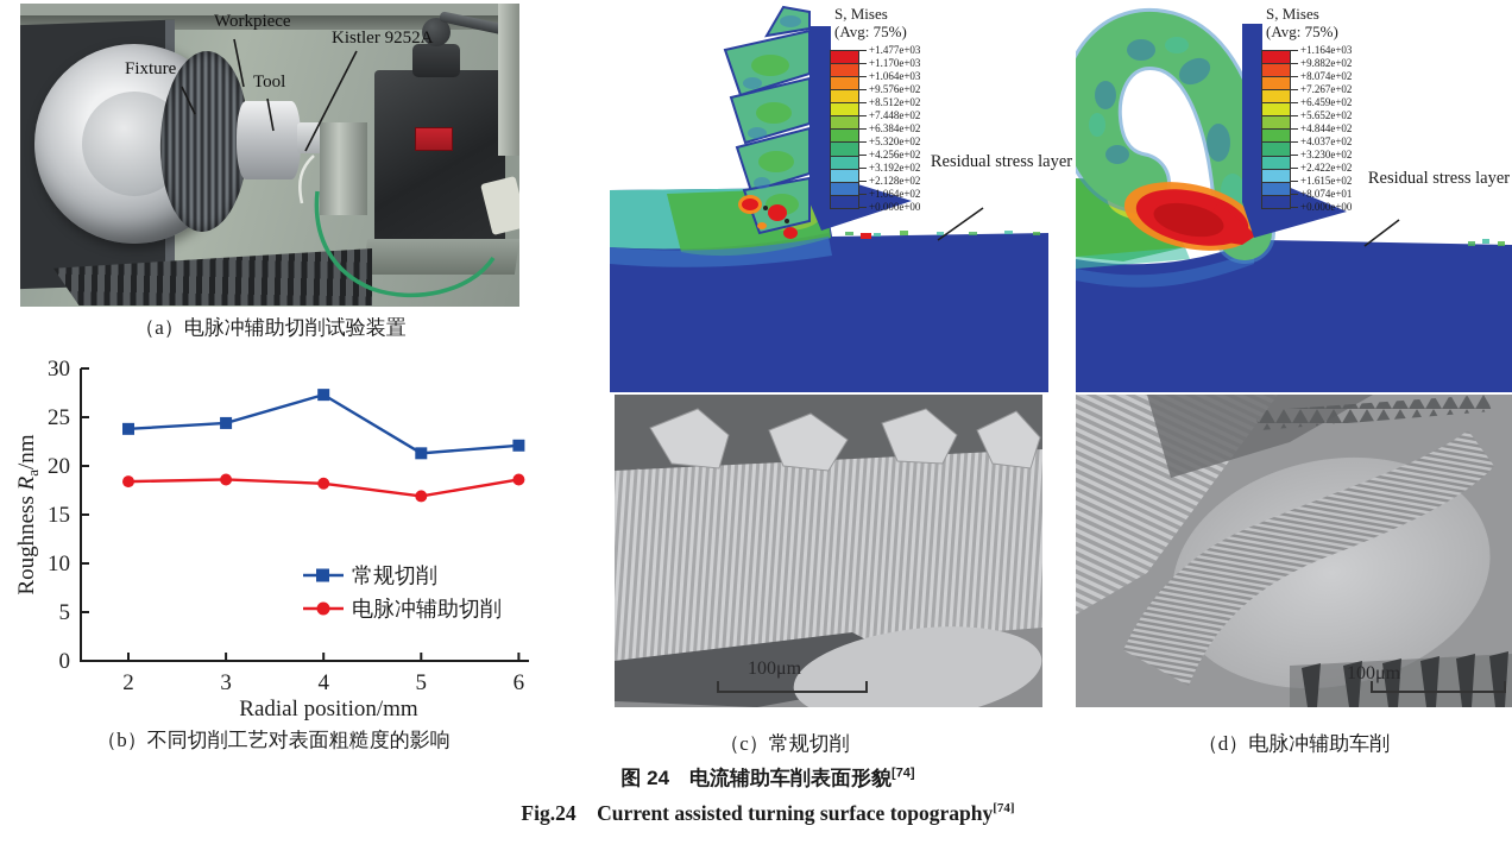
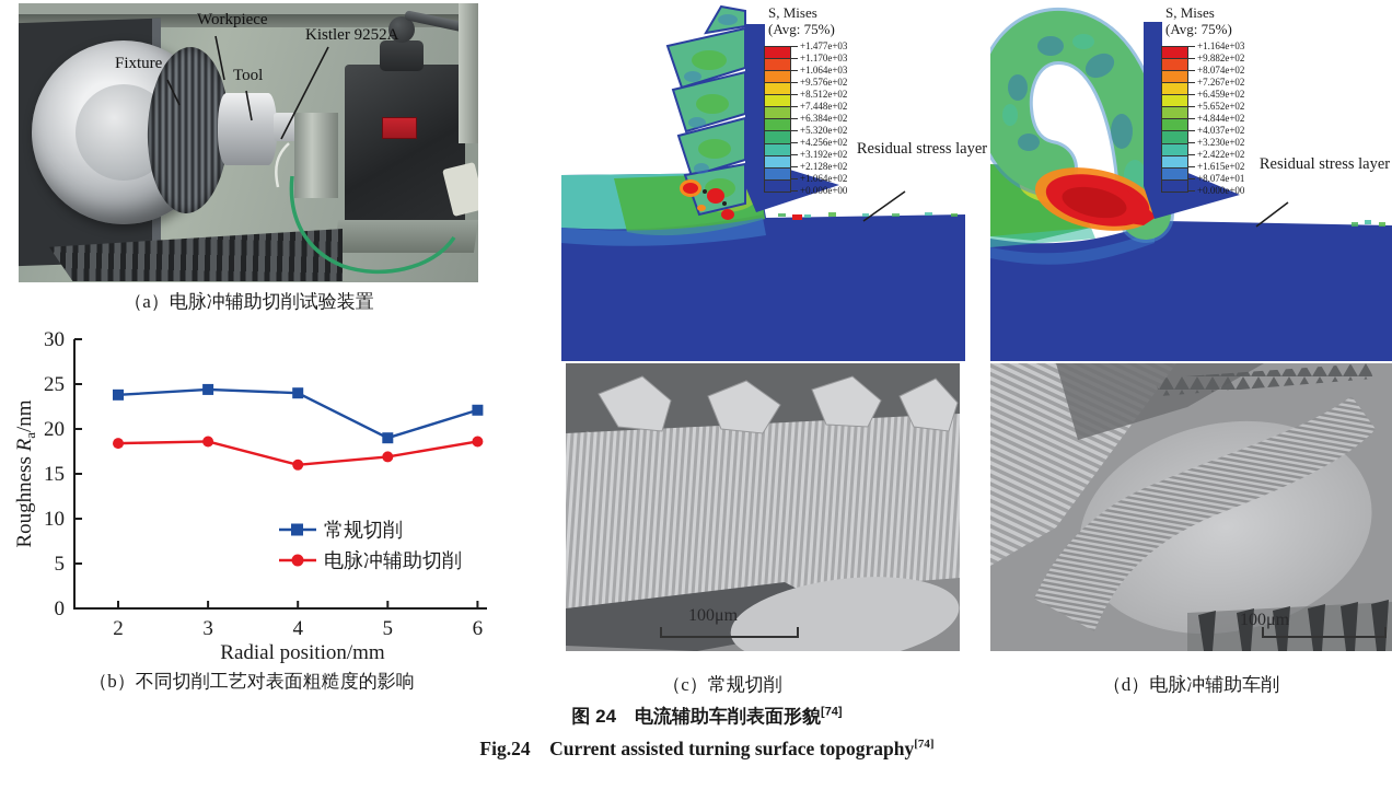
常规切削/4: 27 -> 24
电脉冲辅助切削/4: 18 -> 16
常规切削/5: 21 -> 19
